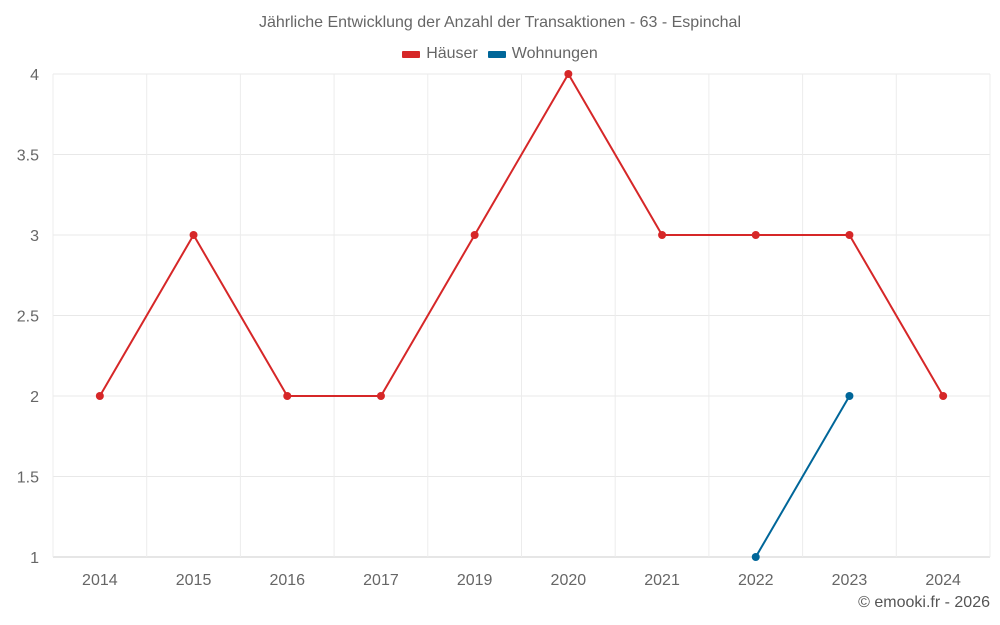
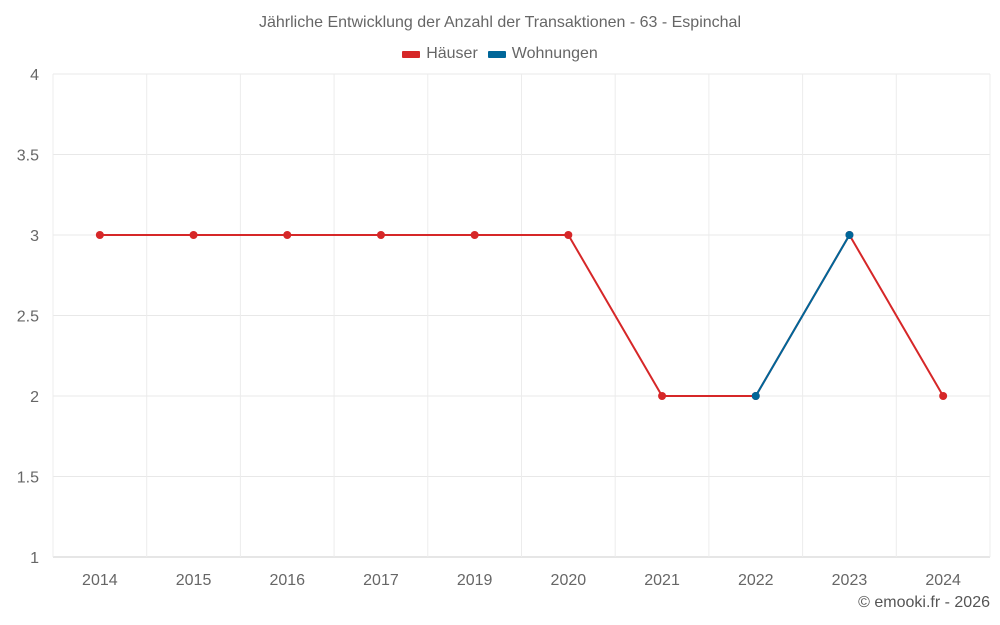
Häuser/2014: 2 -> 3
Häuser/2016: 2 -> 3
Häuser/2017: 2 -> 3
Häuser/2020: 4 -> 3
Häuser/2021: 3 -> 2
Häuser/2022: 3 -> 2
Wohnungen/2022: 1 -> 2
Wohnungen/2023: 2 -> 3
